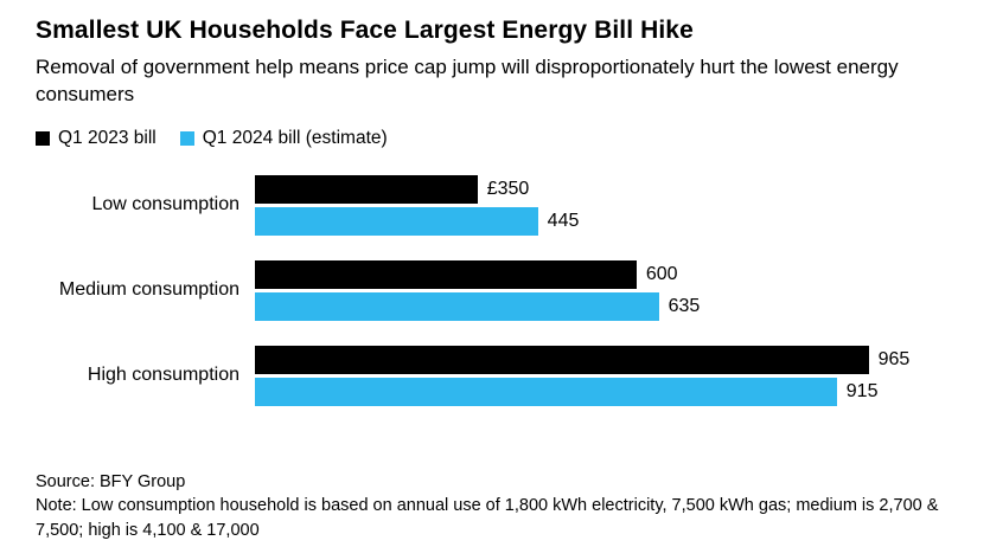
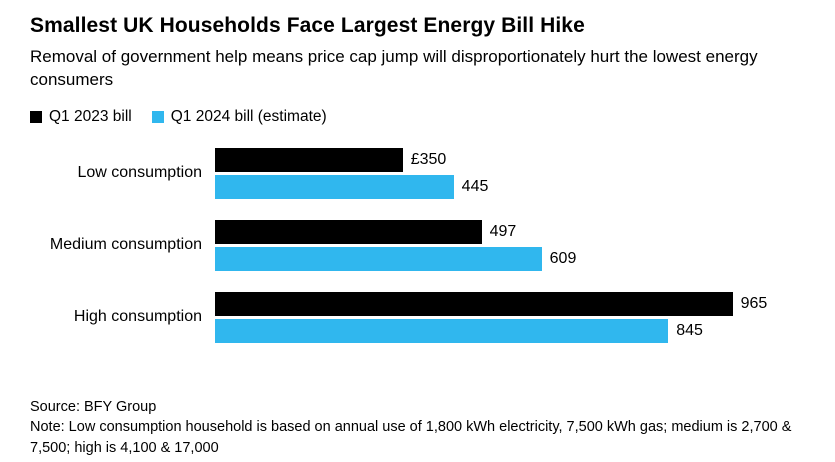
Q1 2023 bill/Medium consumption: 600 -> 497
Q1 2024 bill (estimate)/Medium consumption: 635 -> 609
Q1 2024 bill (estimate)/High consumption: 915 -> 845
